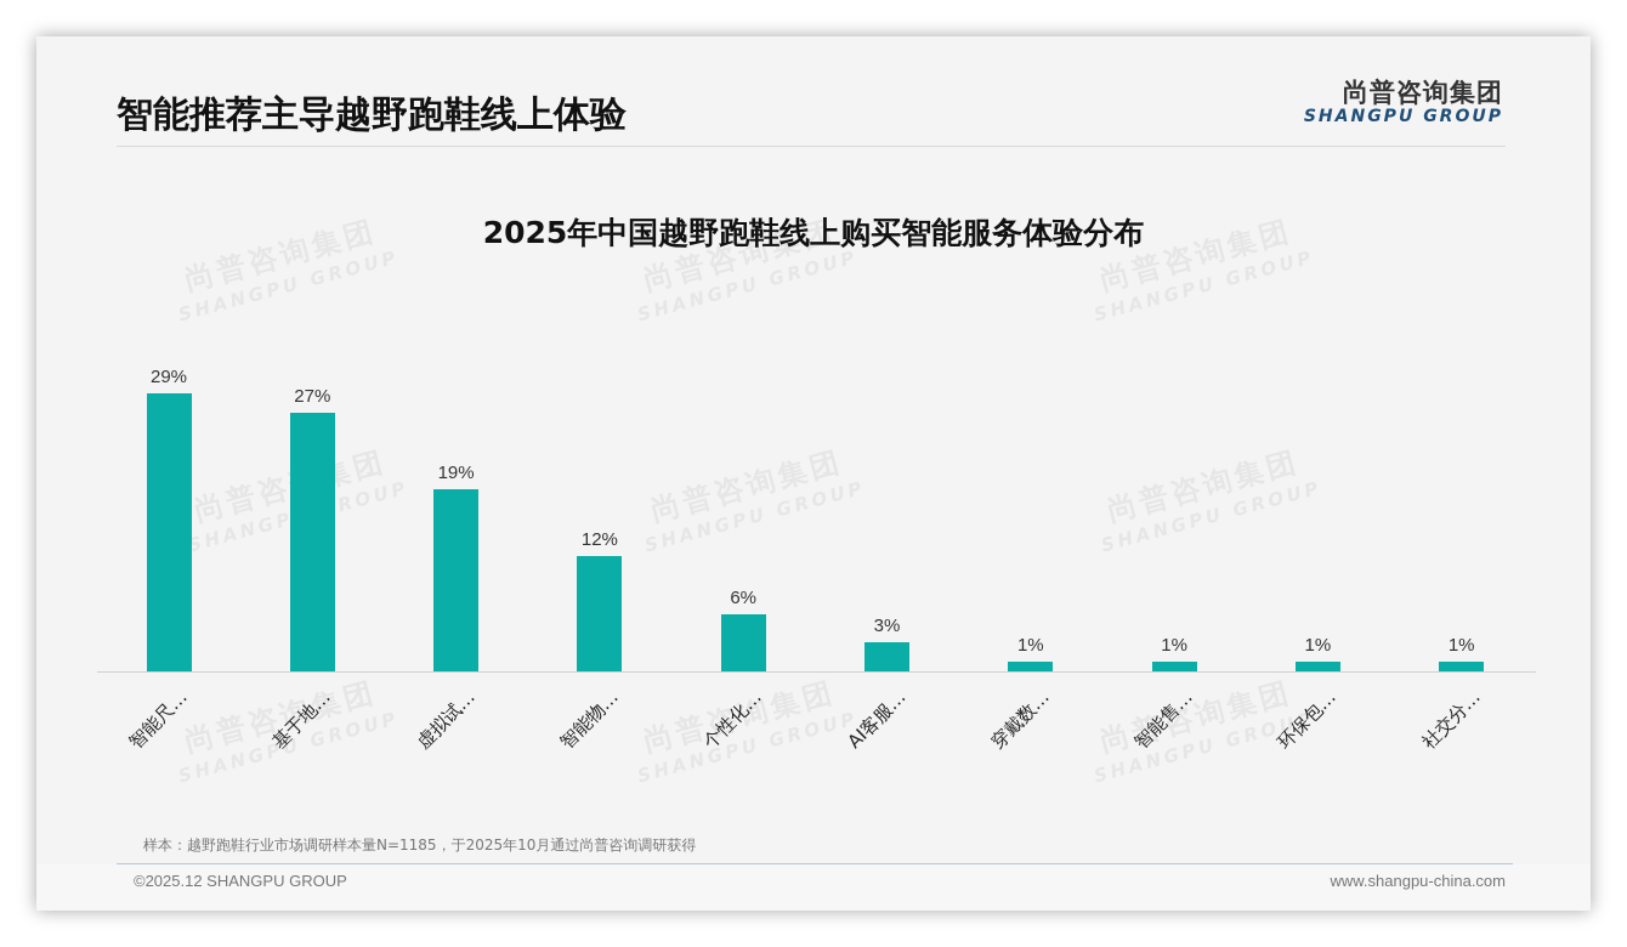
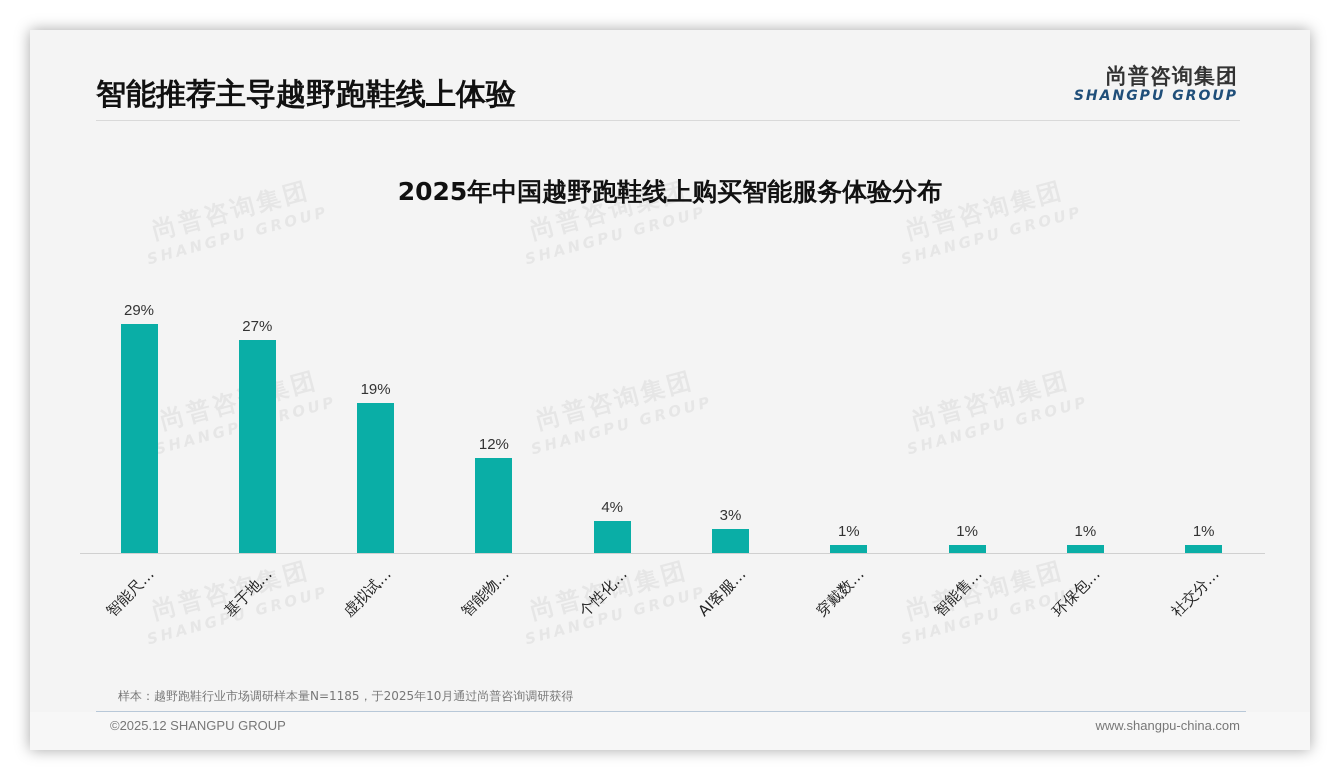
个性化…: 6% -> 4%
